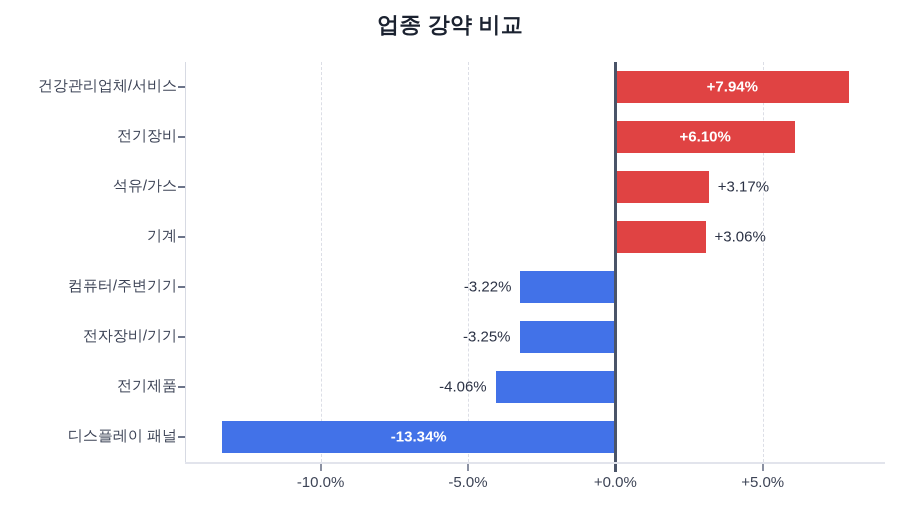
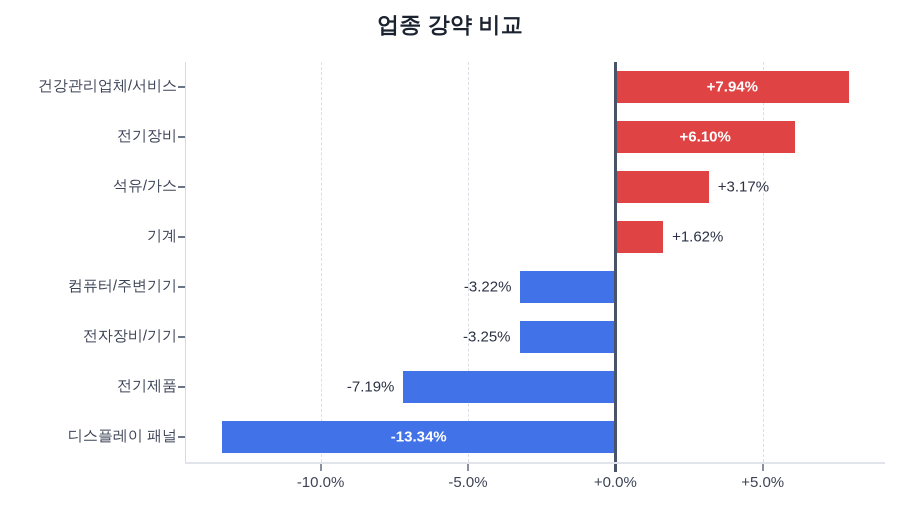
기계: +3.06% -> +1.62%
전기제품: -4.06% -> -7.19%
